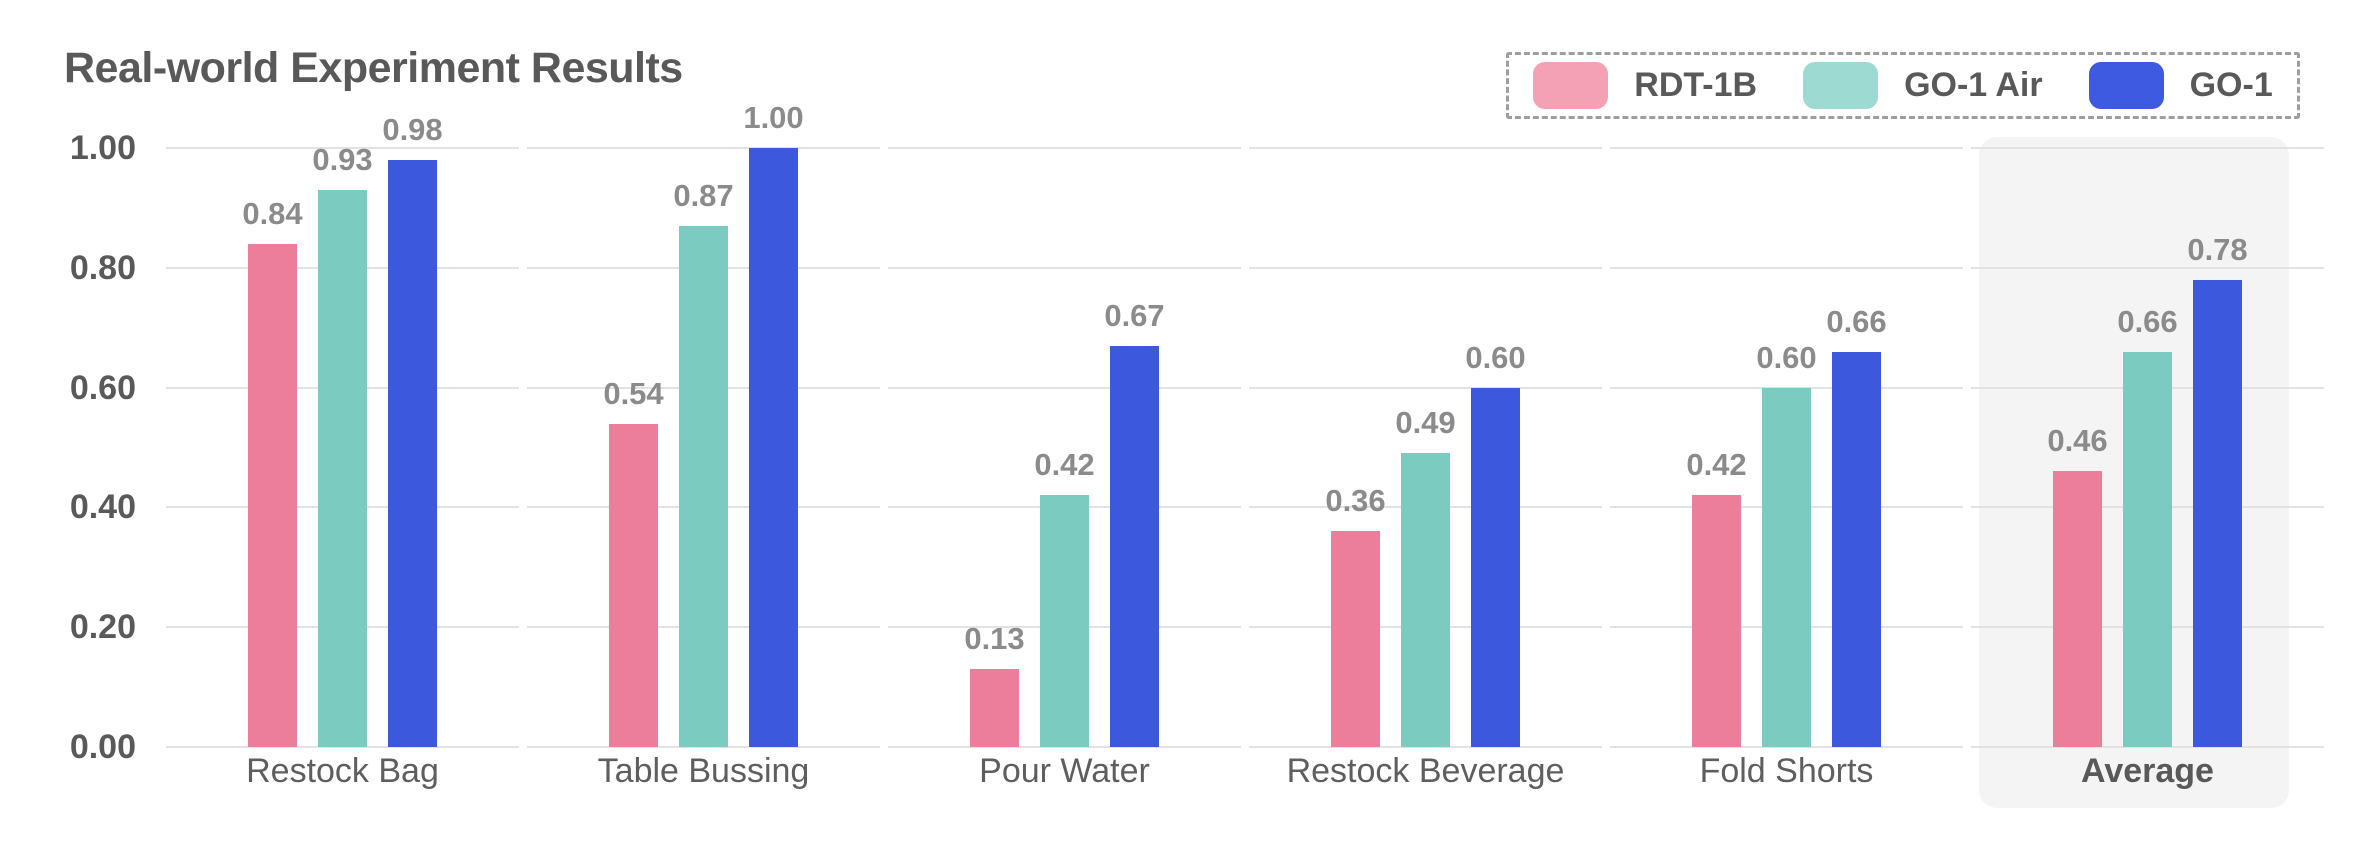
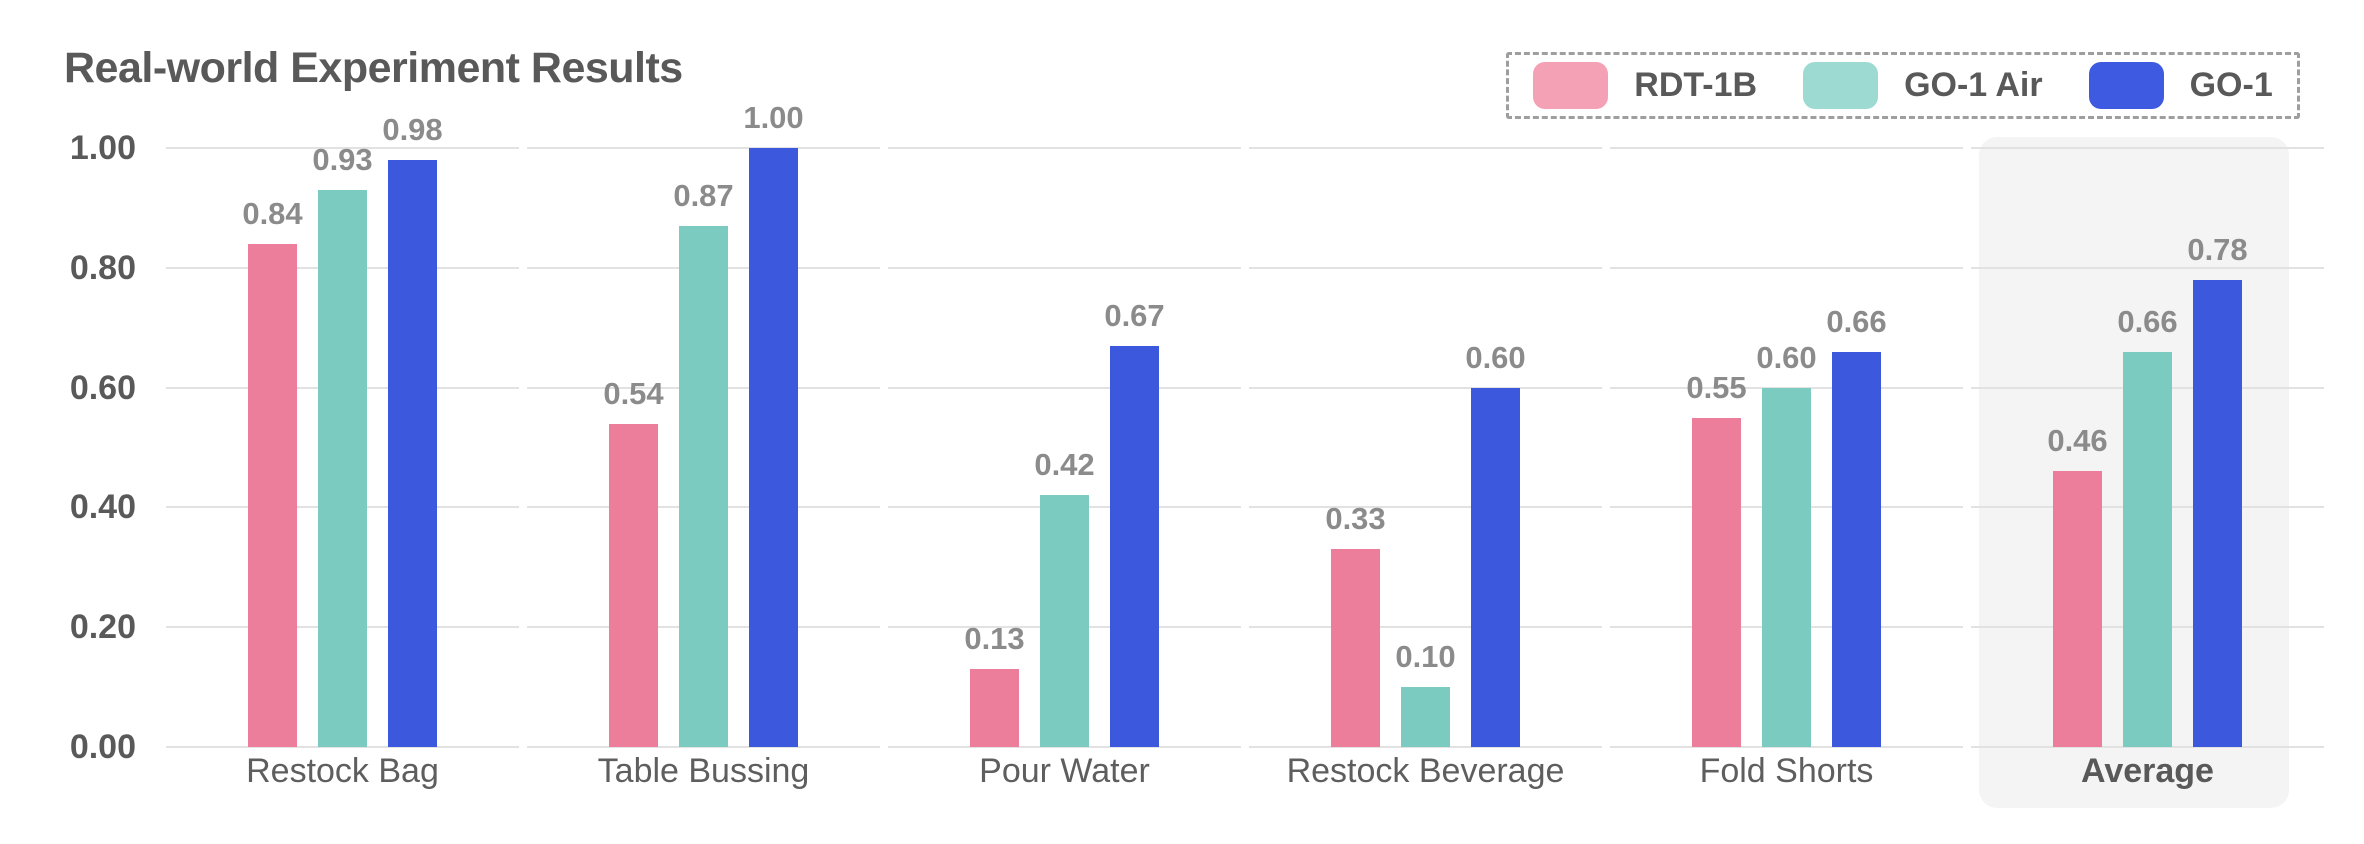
RDT-1B/Restock Beverage: 0.36 -> 0.33
GO-1 Air/Restock Beverage: 0.49 -> 0.10
RDT-1B/Fold Shorts: 0.42 -> 0.55
